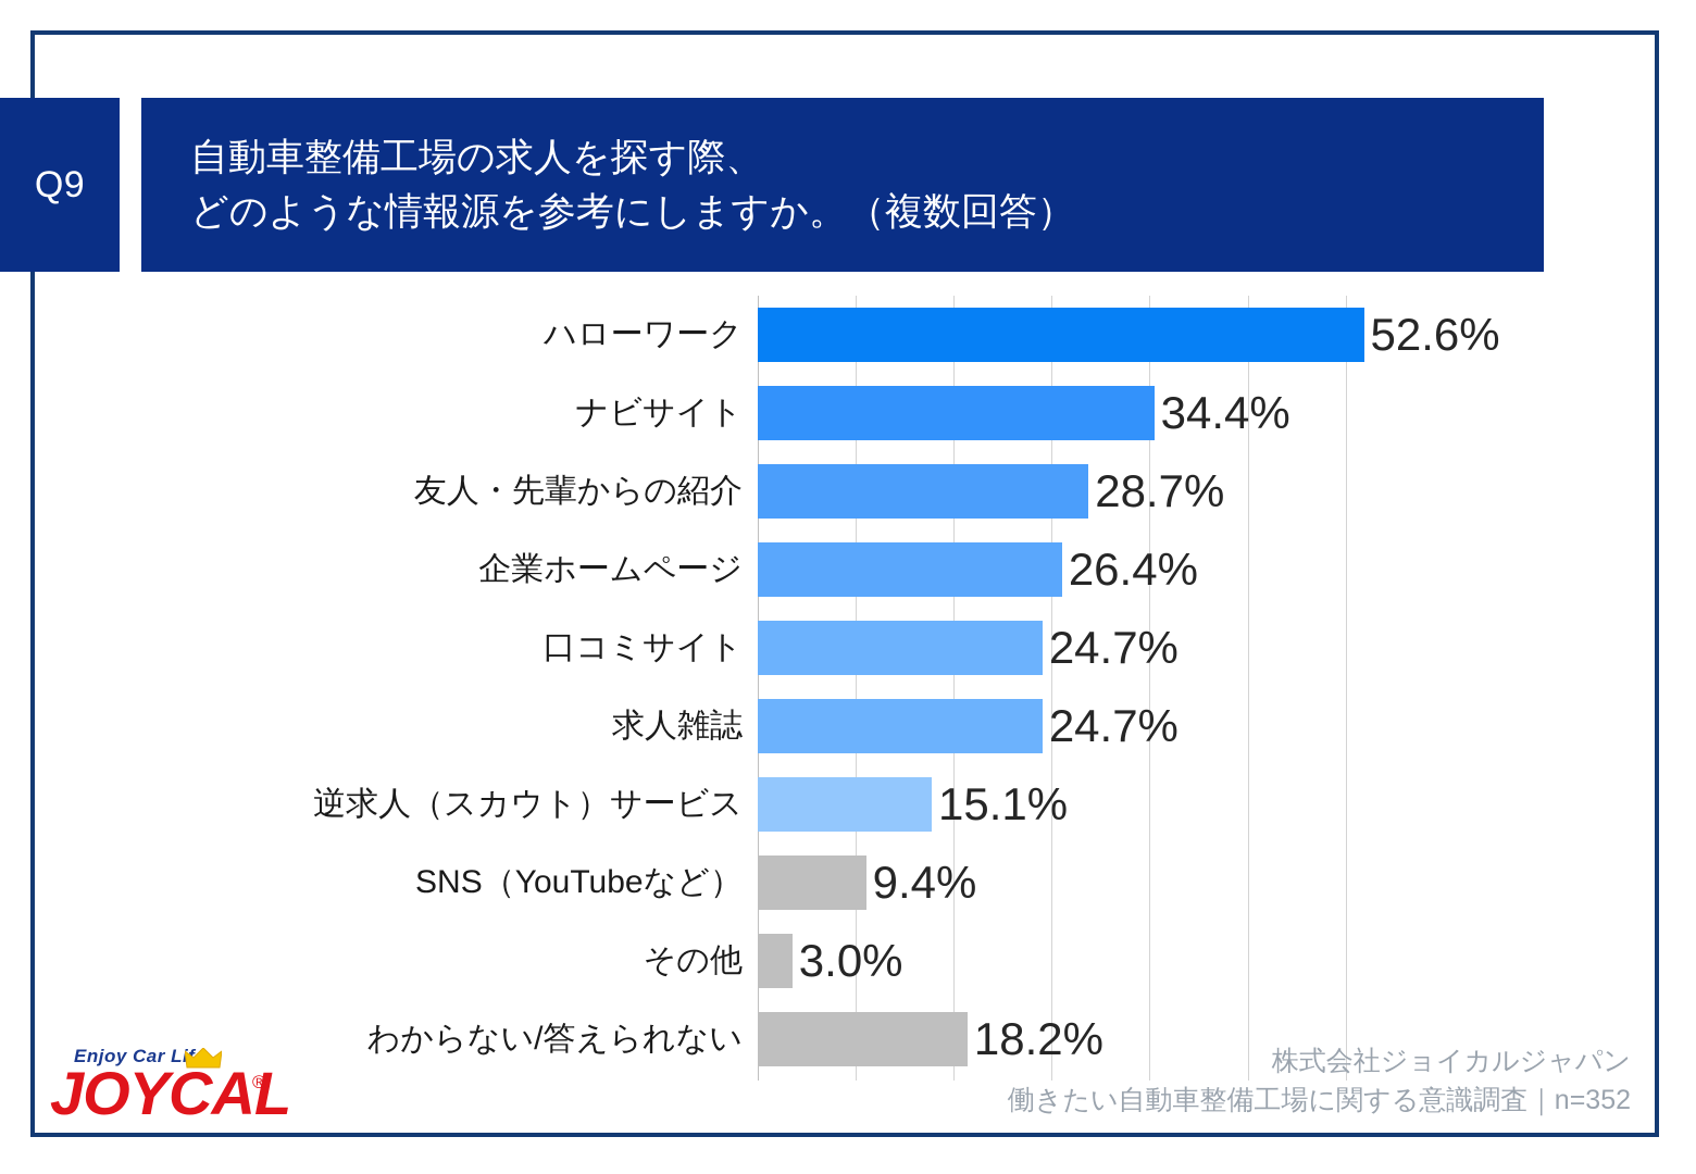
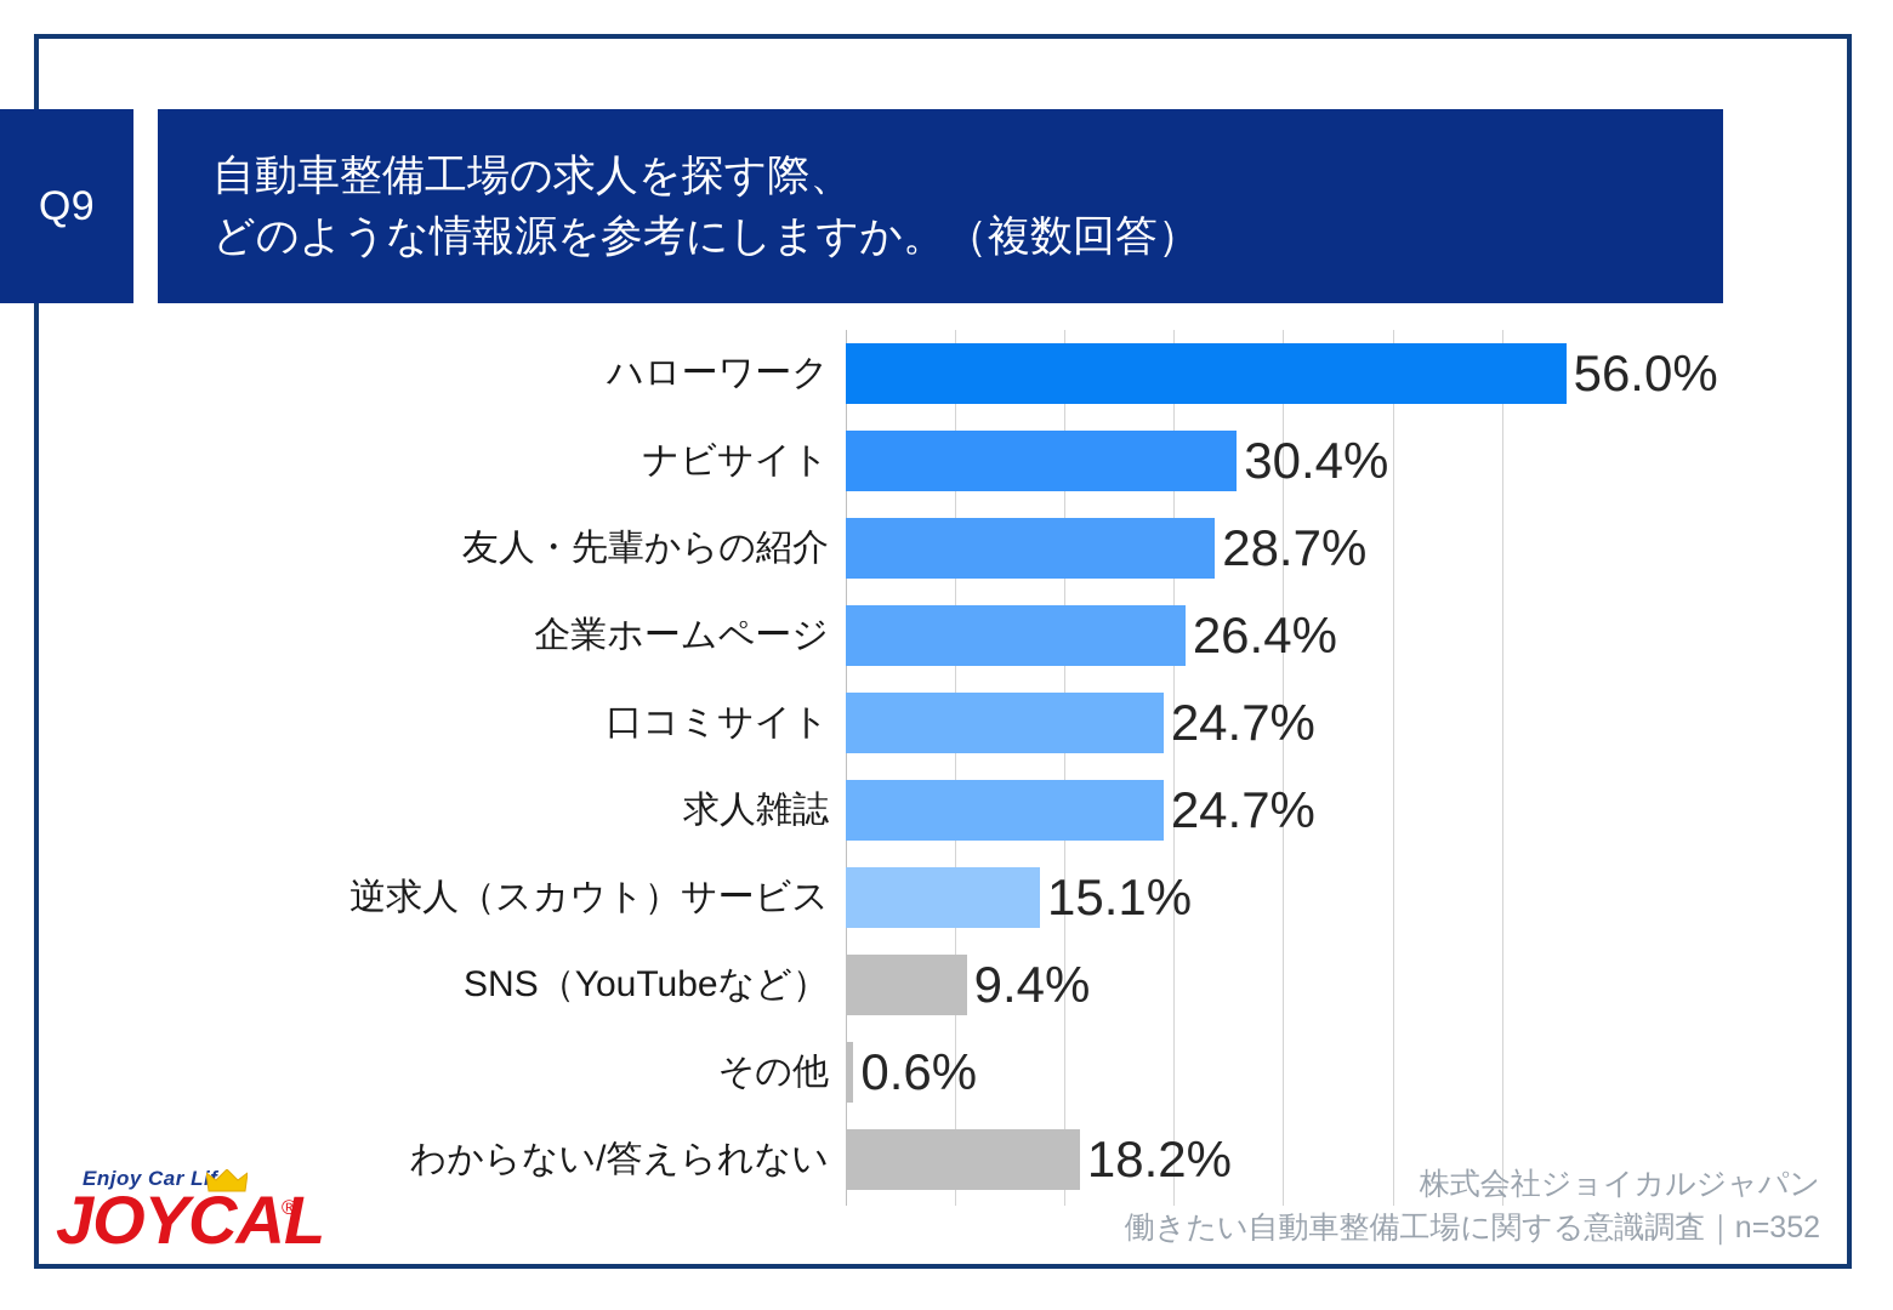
ハローワーク: 52.6% -> 56.0%
ナビサイト: 34.4% -> 30.4%
その他: 3.0% -> 0.6%
